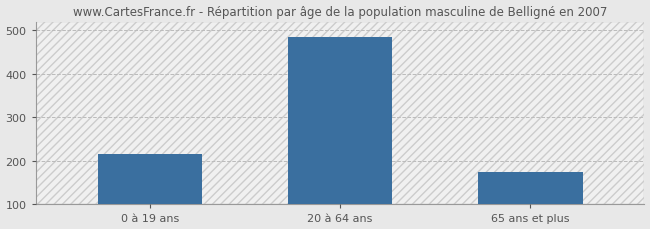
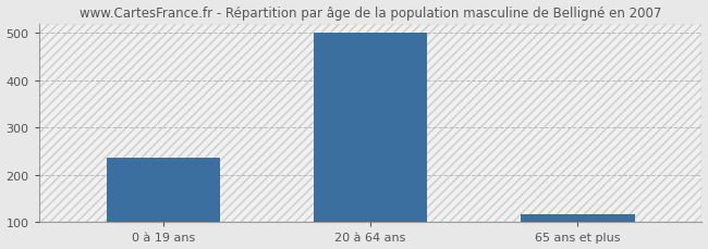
0 à 19 ans: 215 -> 237
20 à 64 ans: 485 -> 500
65 ans et plus: 175 -> 118
